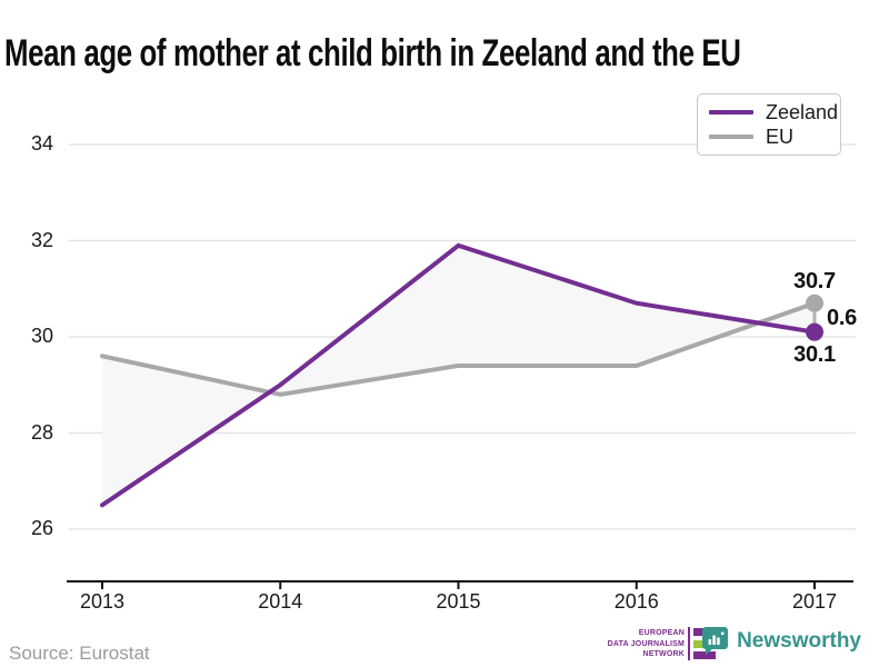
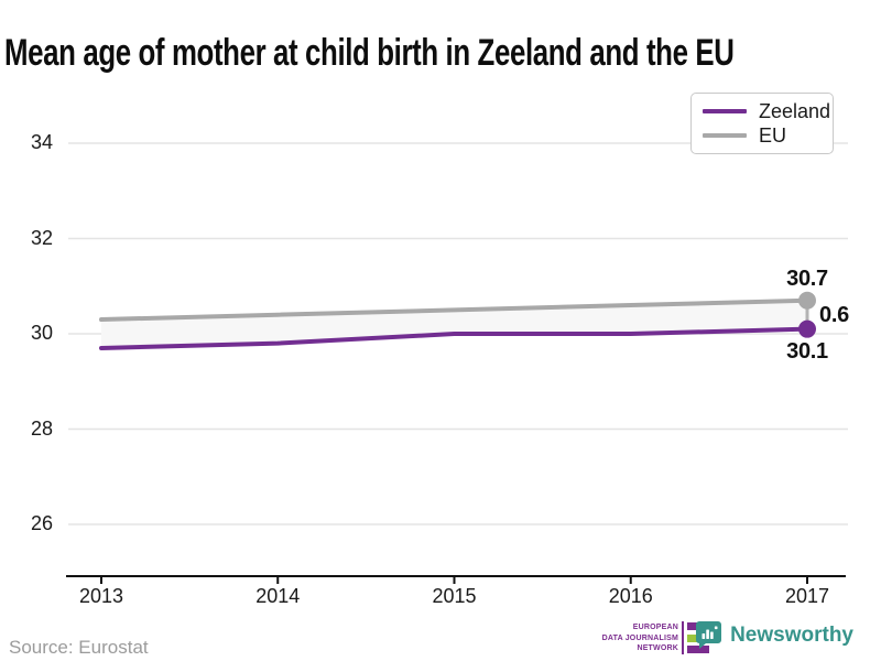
Zeeland/2013: 26.5 -> 29.7
EU/2013: 29.6 -> 30.3
Zeeland/2014: 29.0 -> 29.8
EU/2014: 28.8 -> 30.4
Zeeland/2015: 31.9 -> 30.0
EU/2015: 29.4 -> 30.5
Zeeland/2016: 30.7 -> 30.0
EU/2016: 29.4 -> 30.6
